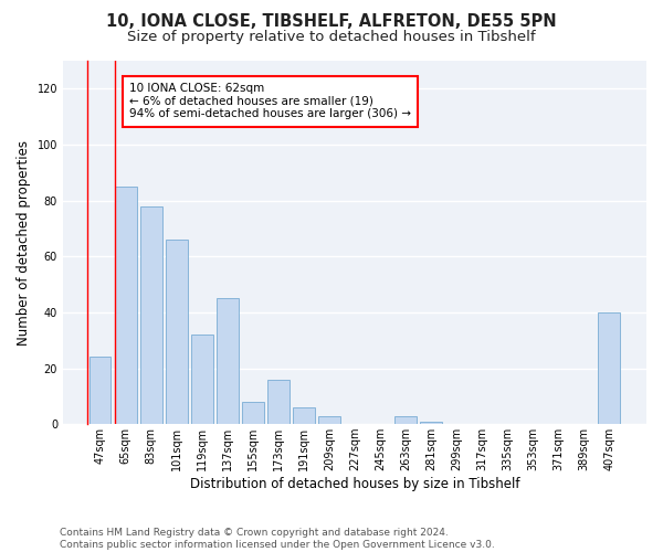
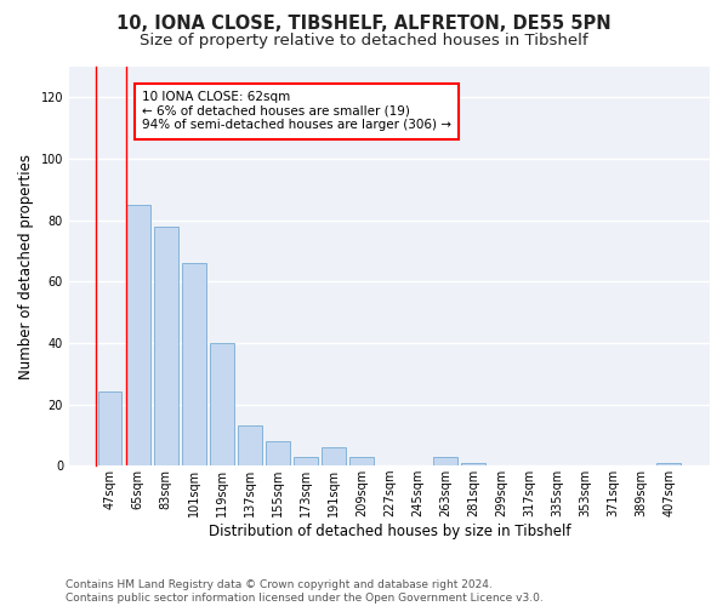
119sqm: 32 -> 40
137sqm: 45 -> 13
173sqm: 16 -> 3
407sqm: 40 -> 1
